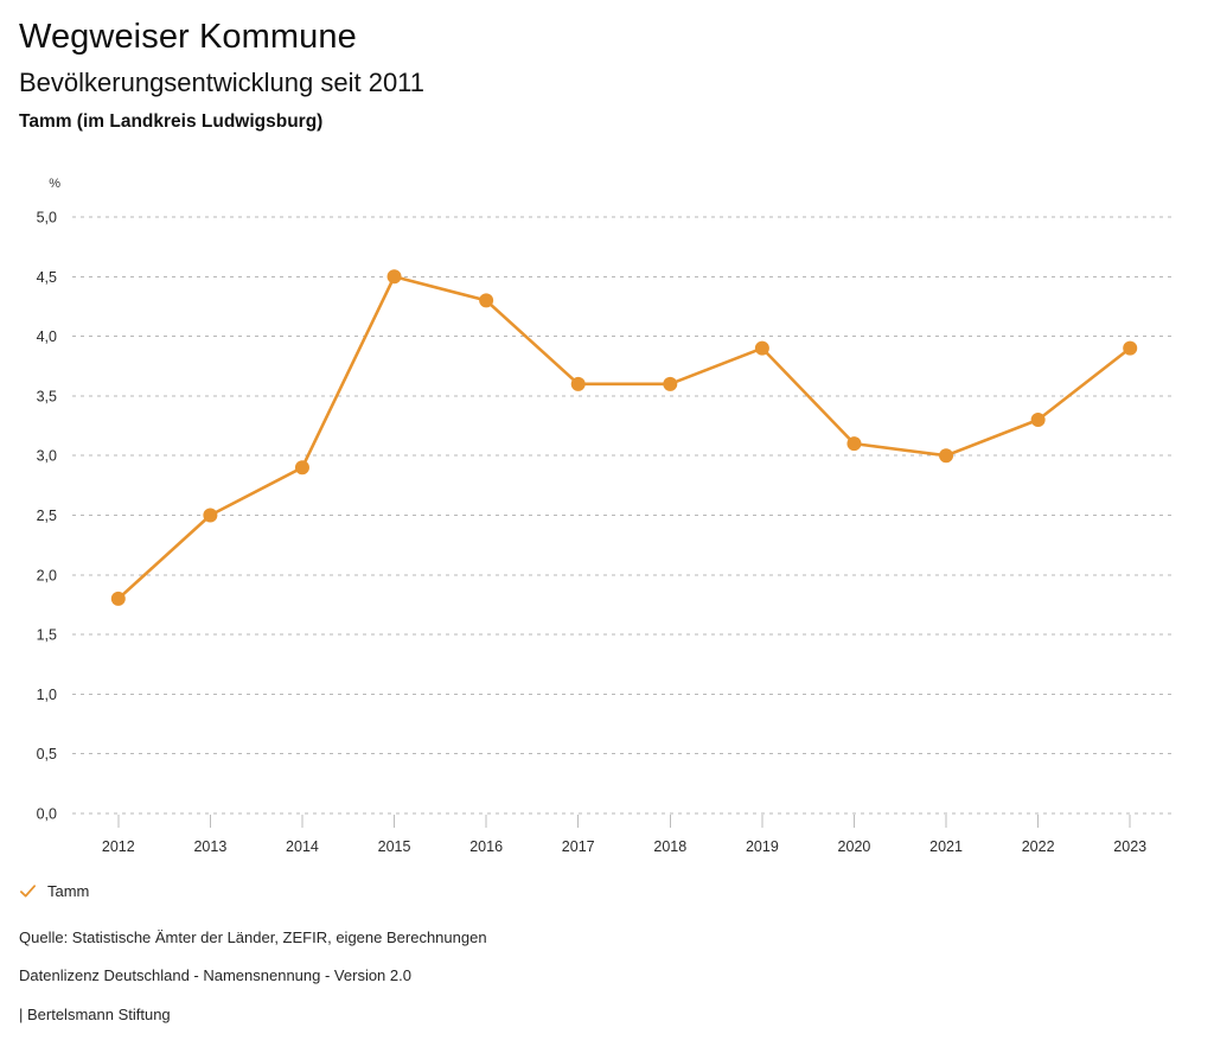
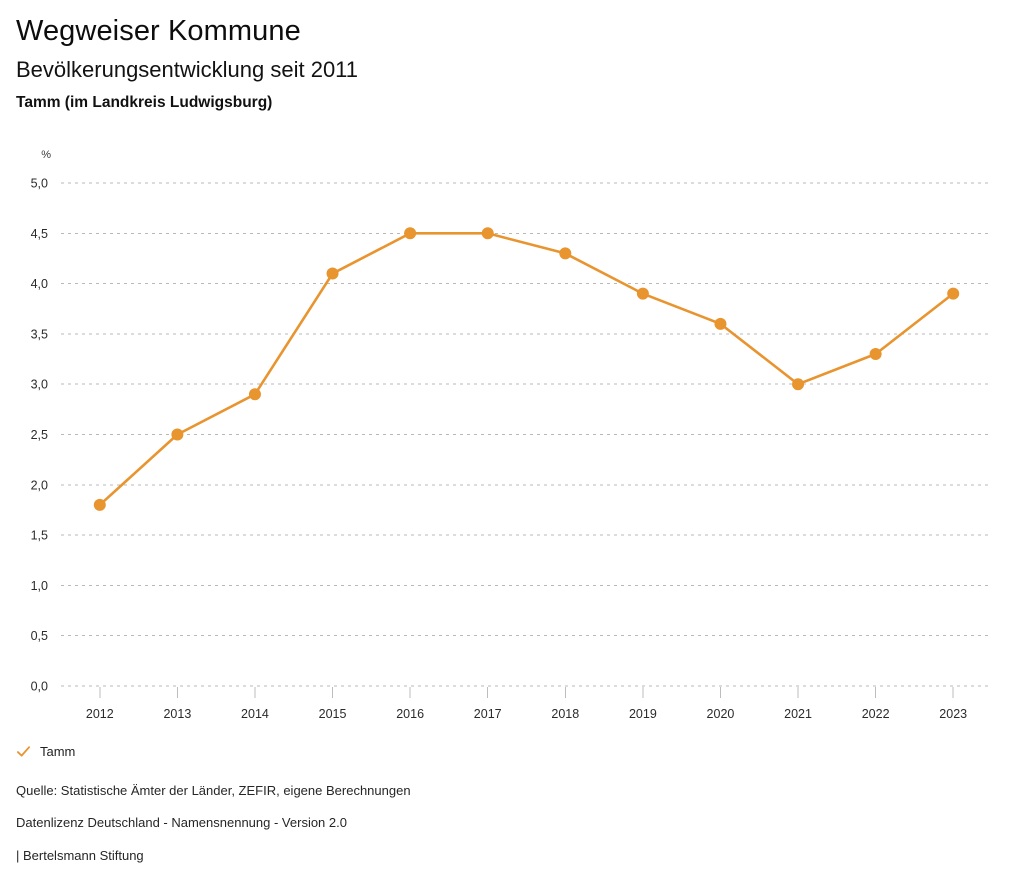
2015: 4,5 -> 4,1
2016: 4,3 -> 4,5
2017: 3,6 -> 4,5
2018: 3,6 -> 4,3
2020: 3,1 -> 3,6
